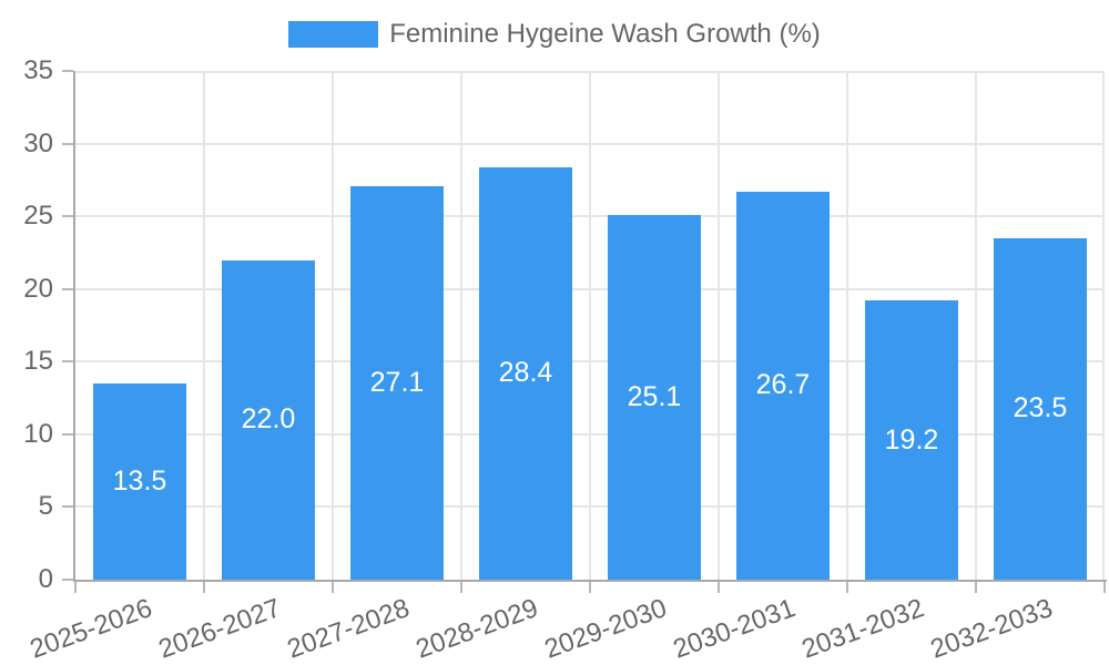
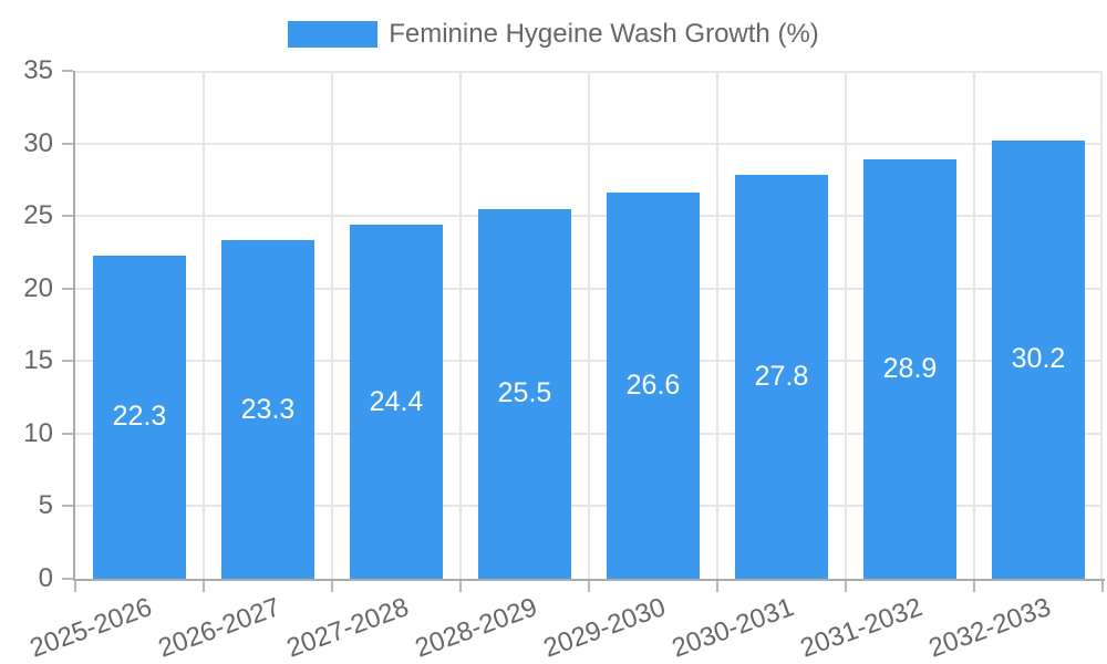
2025-2026: 13.5 -> 22.3
2026-2027: 22.0 -> 23.3
2027-2028: 27.1 -> 24.4
2028-2029: 28.4 -> 25.5
2029-2030: 25.1 -> 26.6
2030-2031: 26.7 -> 27.8
2031-2032: 19.2 -> 28.9
2032-2033: 23.5 -> 30.2
